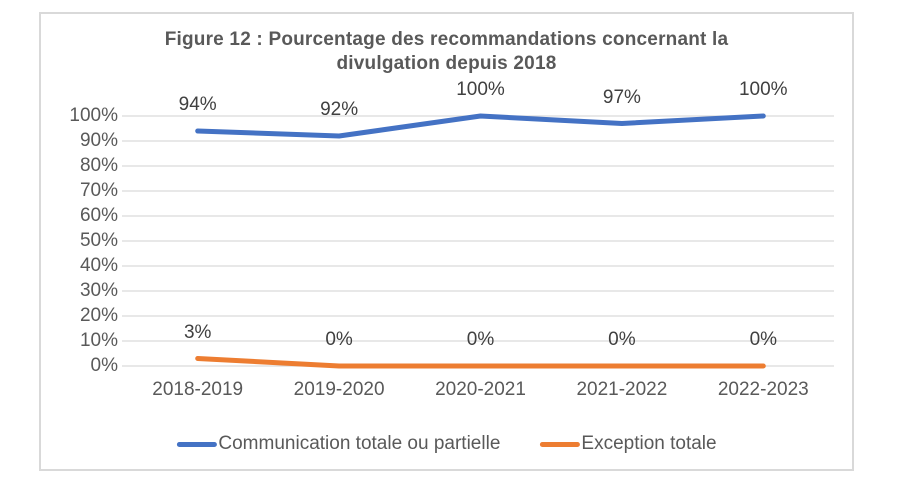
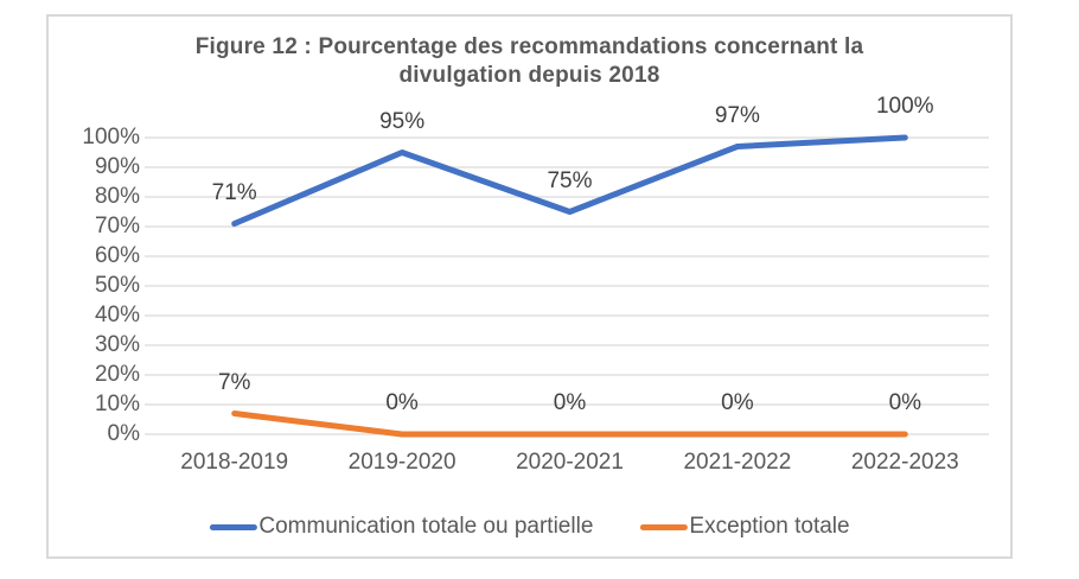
Communication totale ou partielle/2018-2019: 94% -> 71%
Exception totale/2018-2019: 3% -> 7%
Communication totale ou partielle/2019-2020: 92% -> 95%
Communication totale ou partielle/2020-2021: 100% -> 75%
